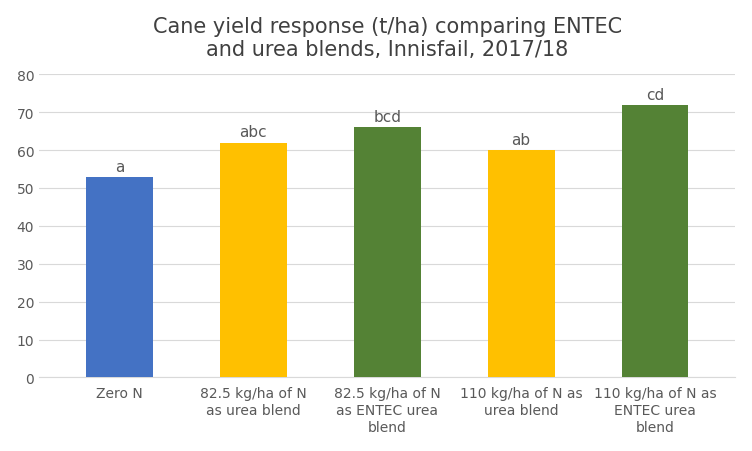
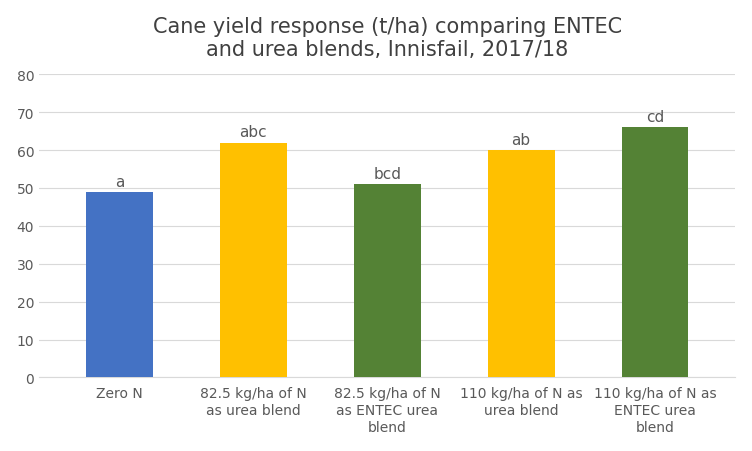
Zero N: 53 -> 49
82.5 kg/ha of N as ENTEC urea blend: 66 -> 51
110 kg/ha of N as ENTEC urea blend: 72 -> 66
